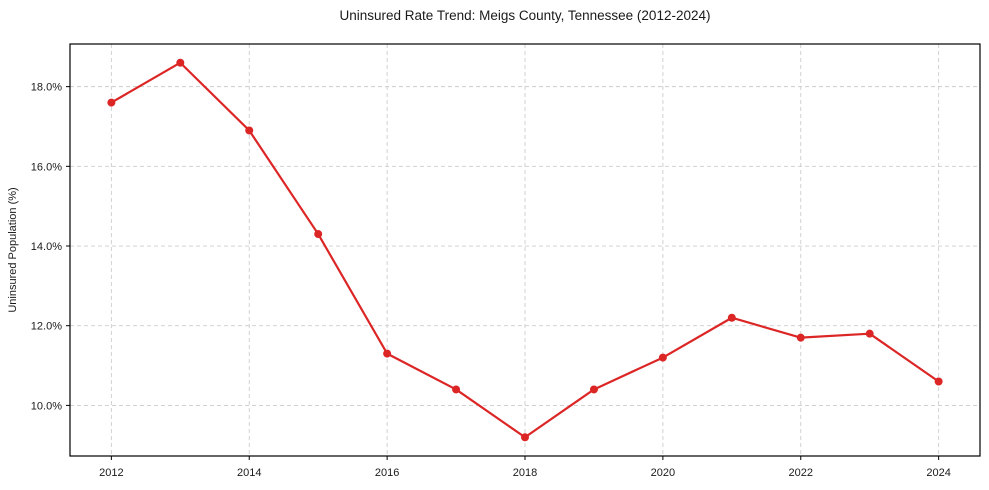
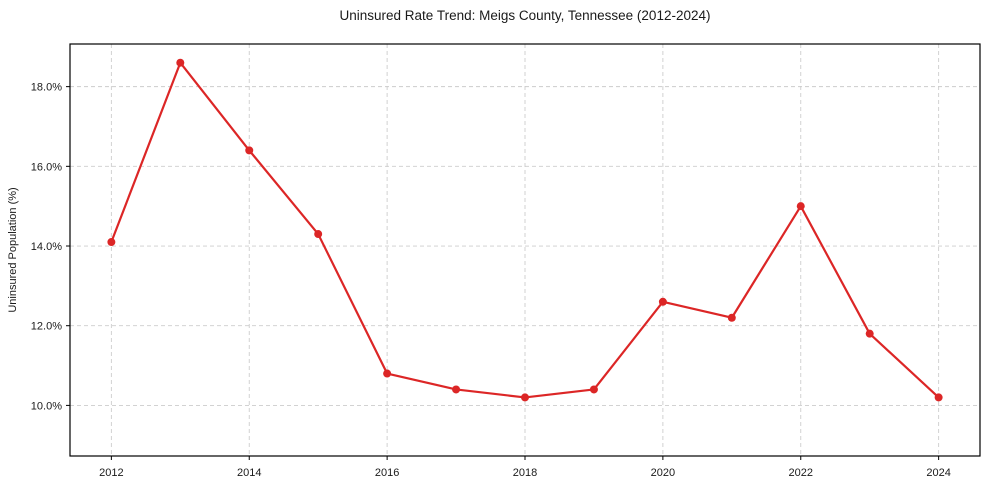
2012: 17.6% -> 14.1%
2014: 16.9% -> 16.4%
2016: 11.3% -> 10.8%
2018: 9.2% -> 10.2%
2020: 11.2% -> 12.6%
2022: 11.7% -> 15.0%
2024: 10.6% -> 10.2%
